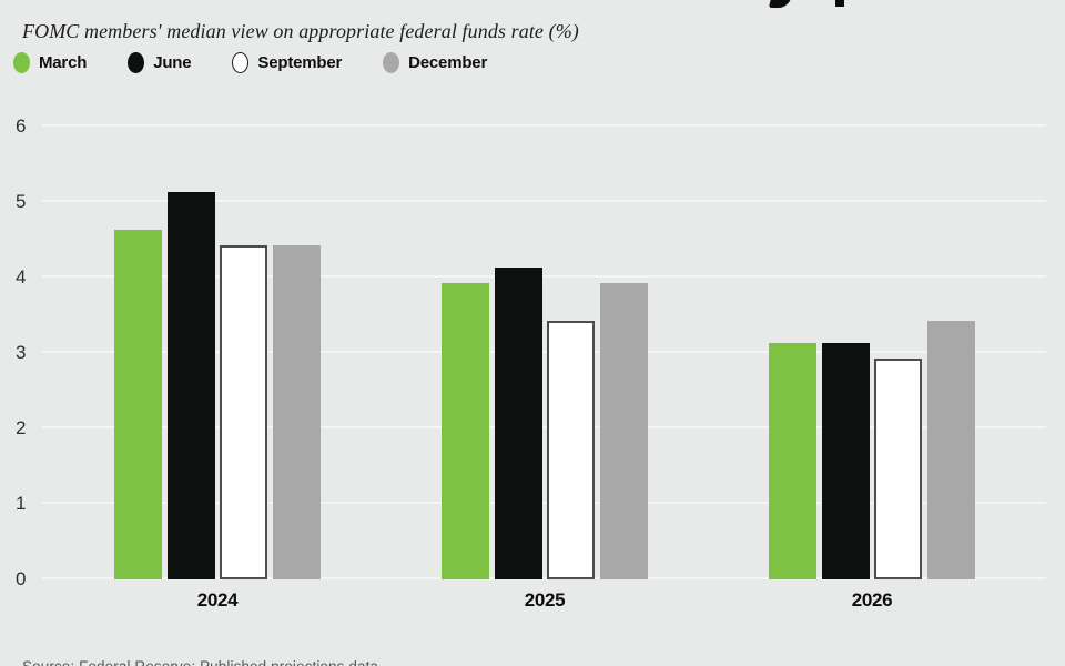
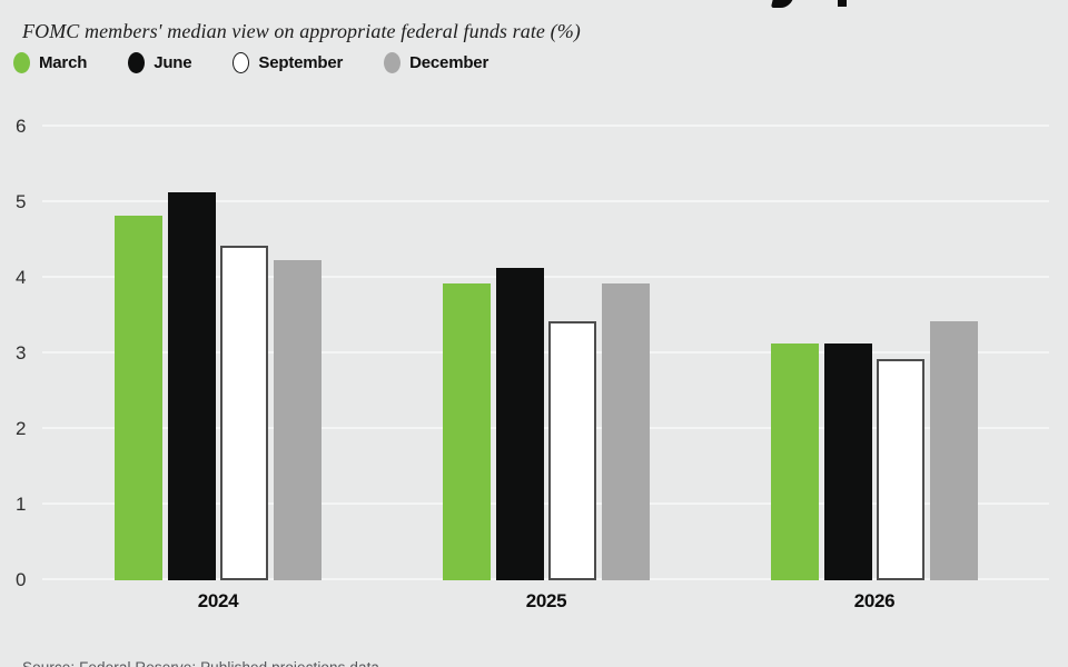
March/2024: 4.6 -> 4.8
December/2024: 4.4 -> 4.2
